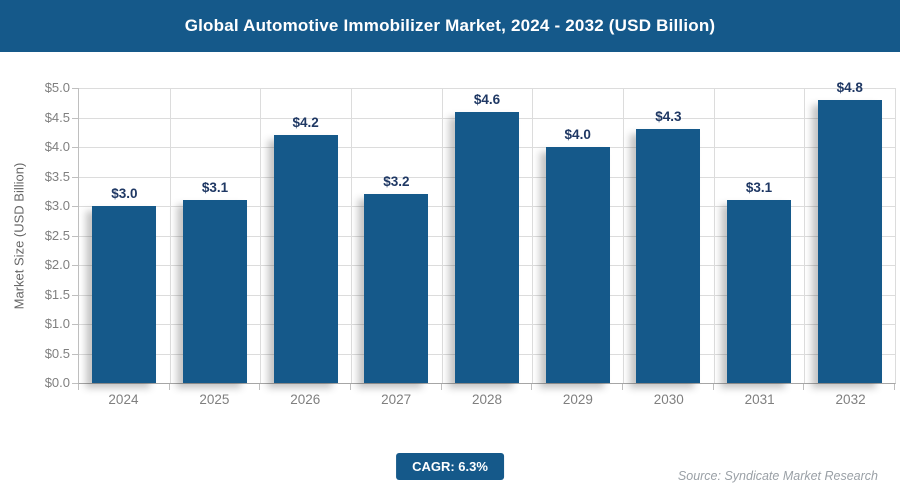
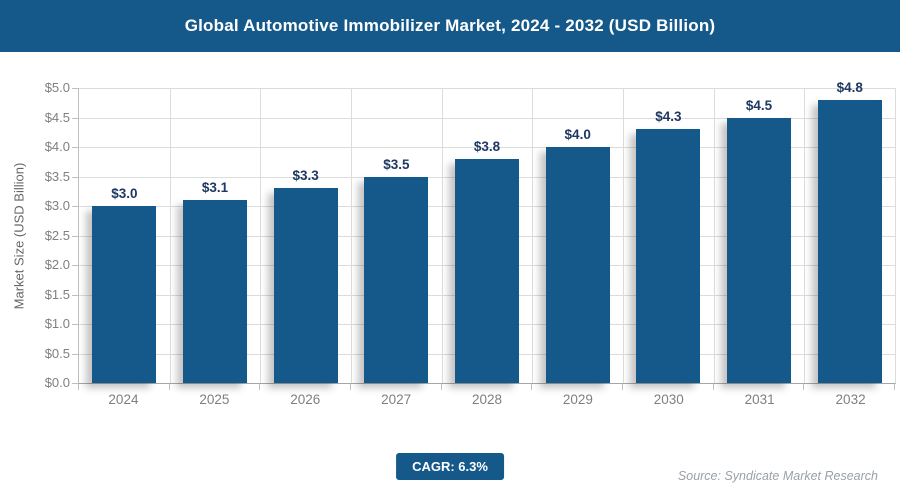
2026: $4.2 -> $3.3
2027: $3.2 -> $3.5
2028: $4.6 -> $3.8
2031: $3.1 -> $4.5
